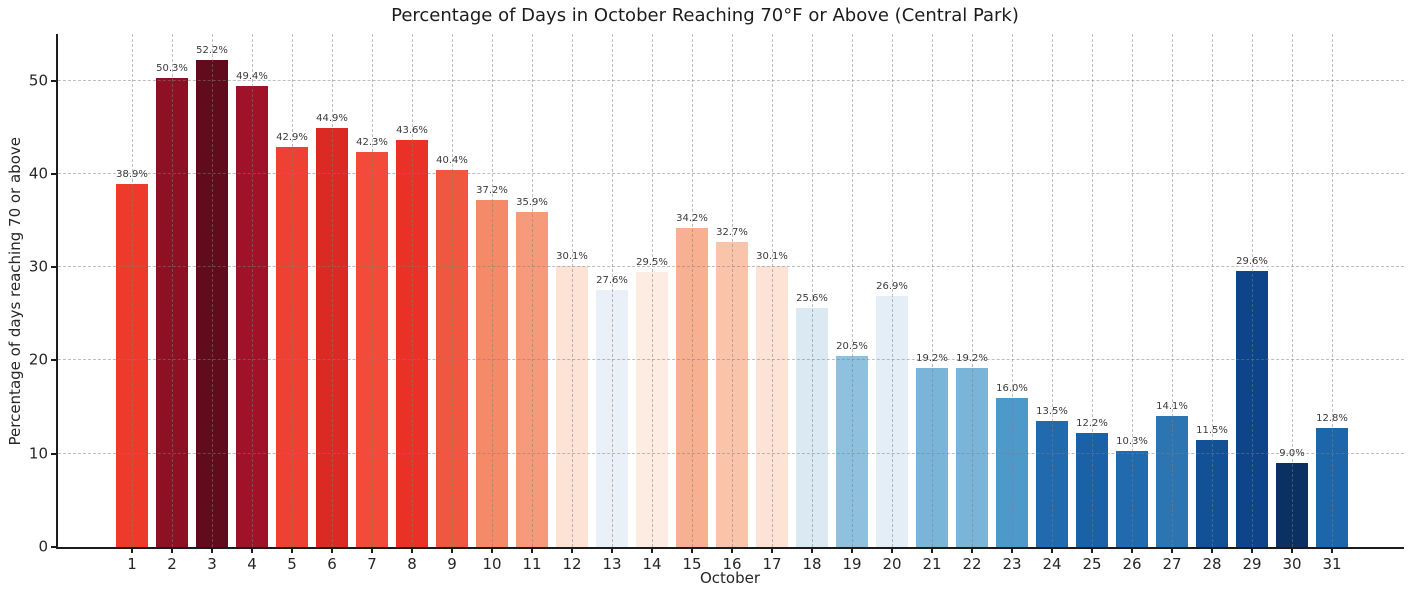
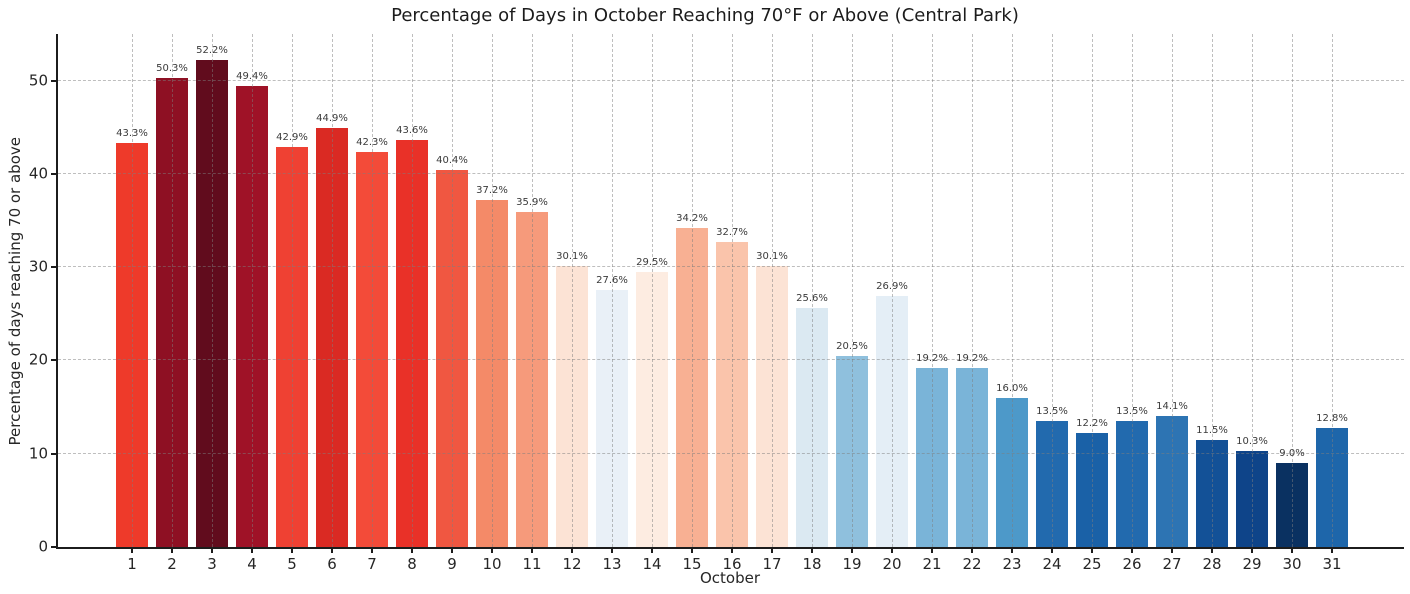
1: 38.9% -> 43.3%
26: 10.3% -> 13.5%
29: 29.6% -> 10.3%
